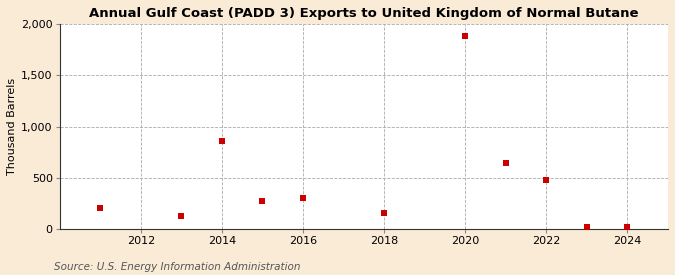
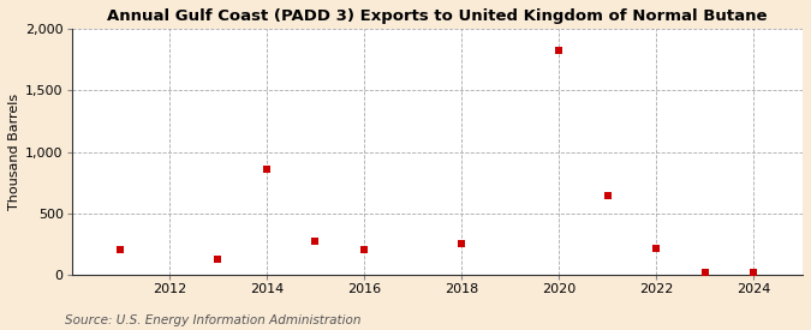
2016: 300 -> 210
2018: 160 -> 260
2020: 1,880 -> 1,820
2022: 480 -> 220
